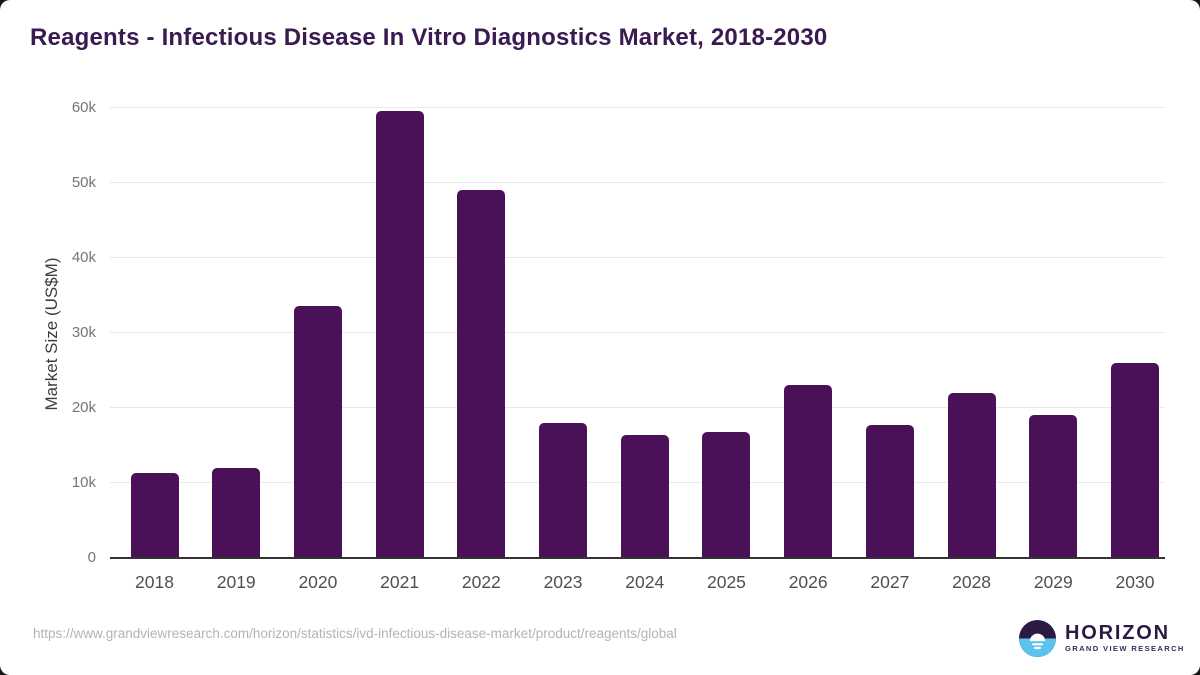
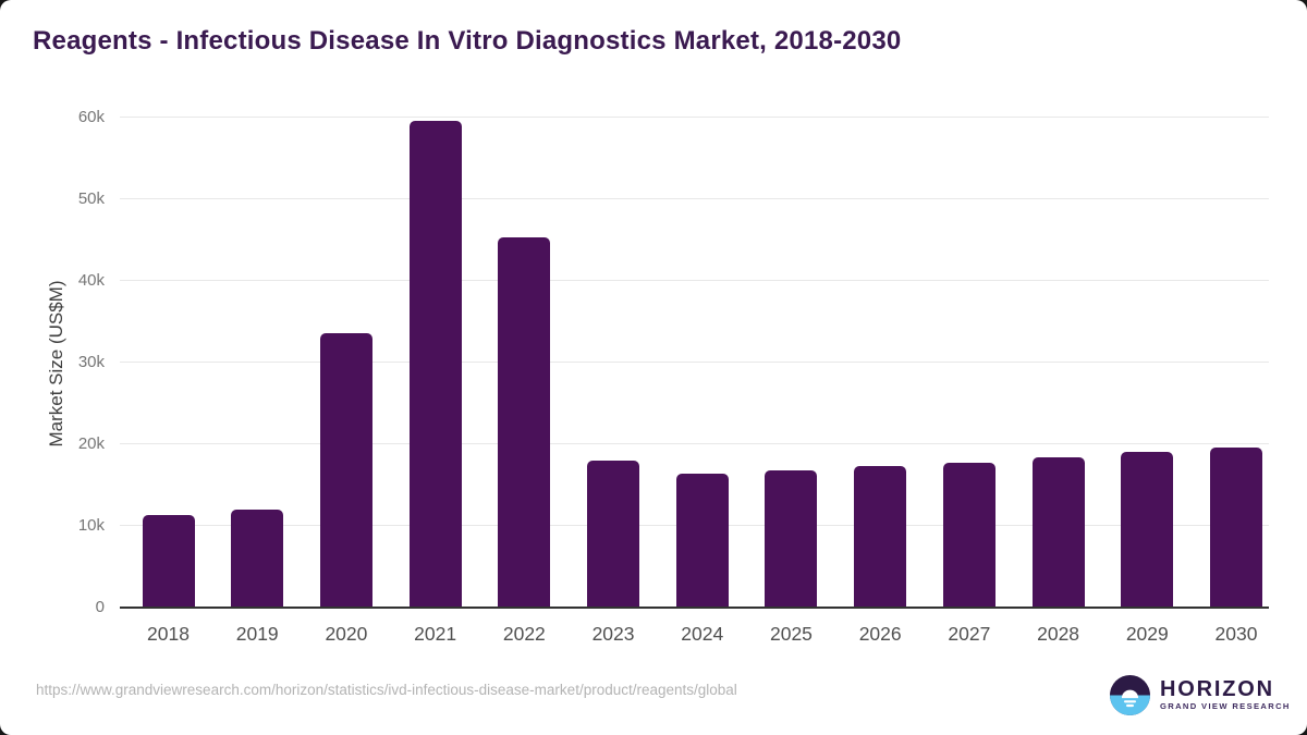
2022: 49k -> 45k
2026: 23k -> 17k
2028: 22k -> 18k
2030: 26k -> 20k
